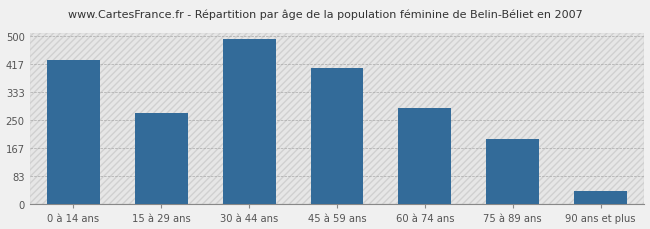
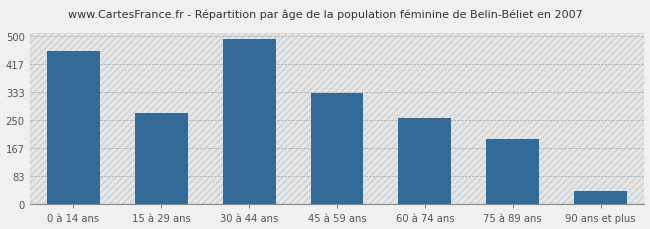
0 à 14 ans: 430 -> 455
45 à 59 ans: 405 -> 330
60 à 74 ans: 285 -> 258
